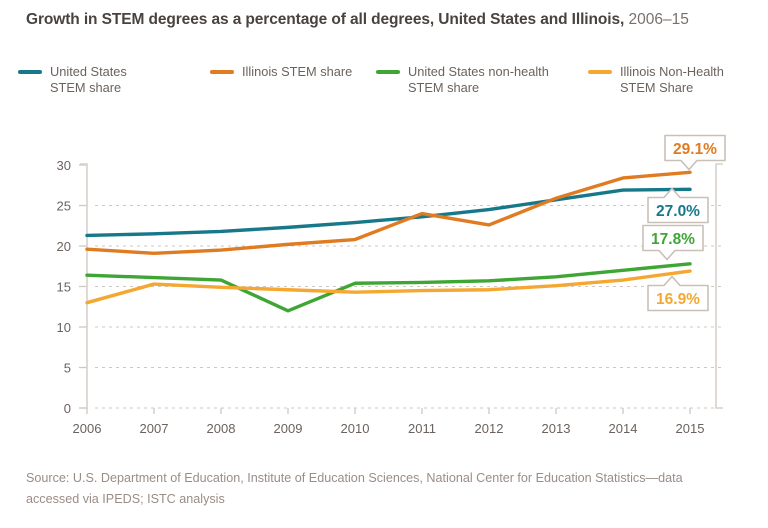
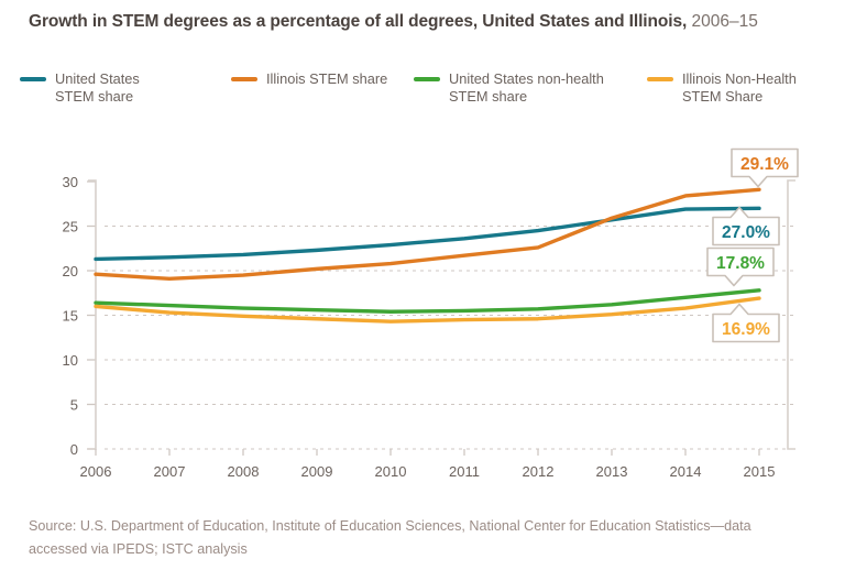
Illinois Non-Health STEM Share/2006: 13 -> 16
United States non-health STEM share/2009: 12 -> 16
Illinois STEM share/2011: 24 -> 22
